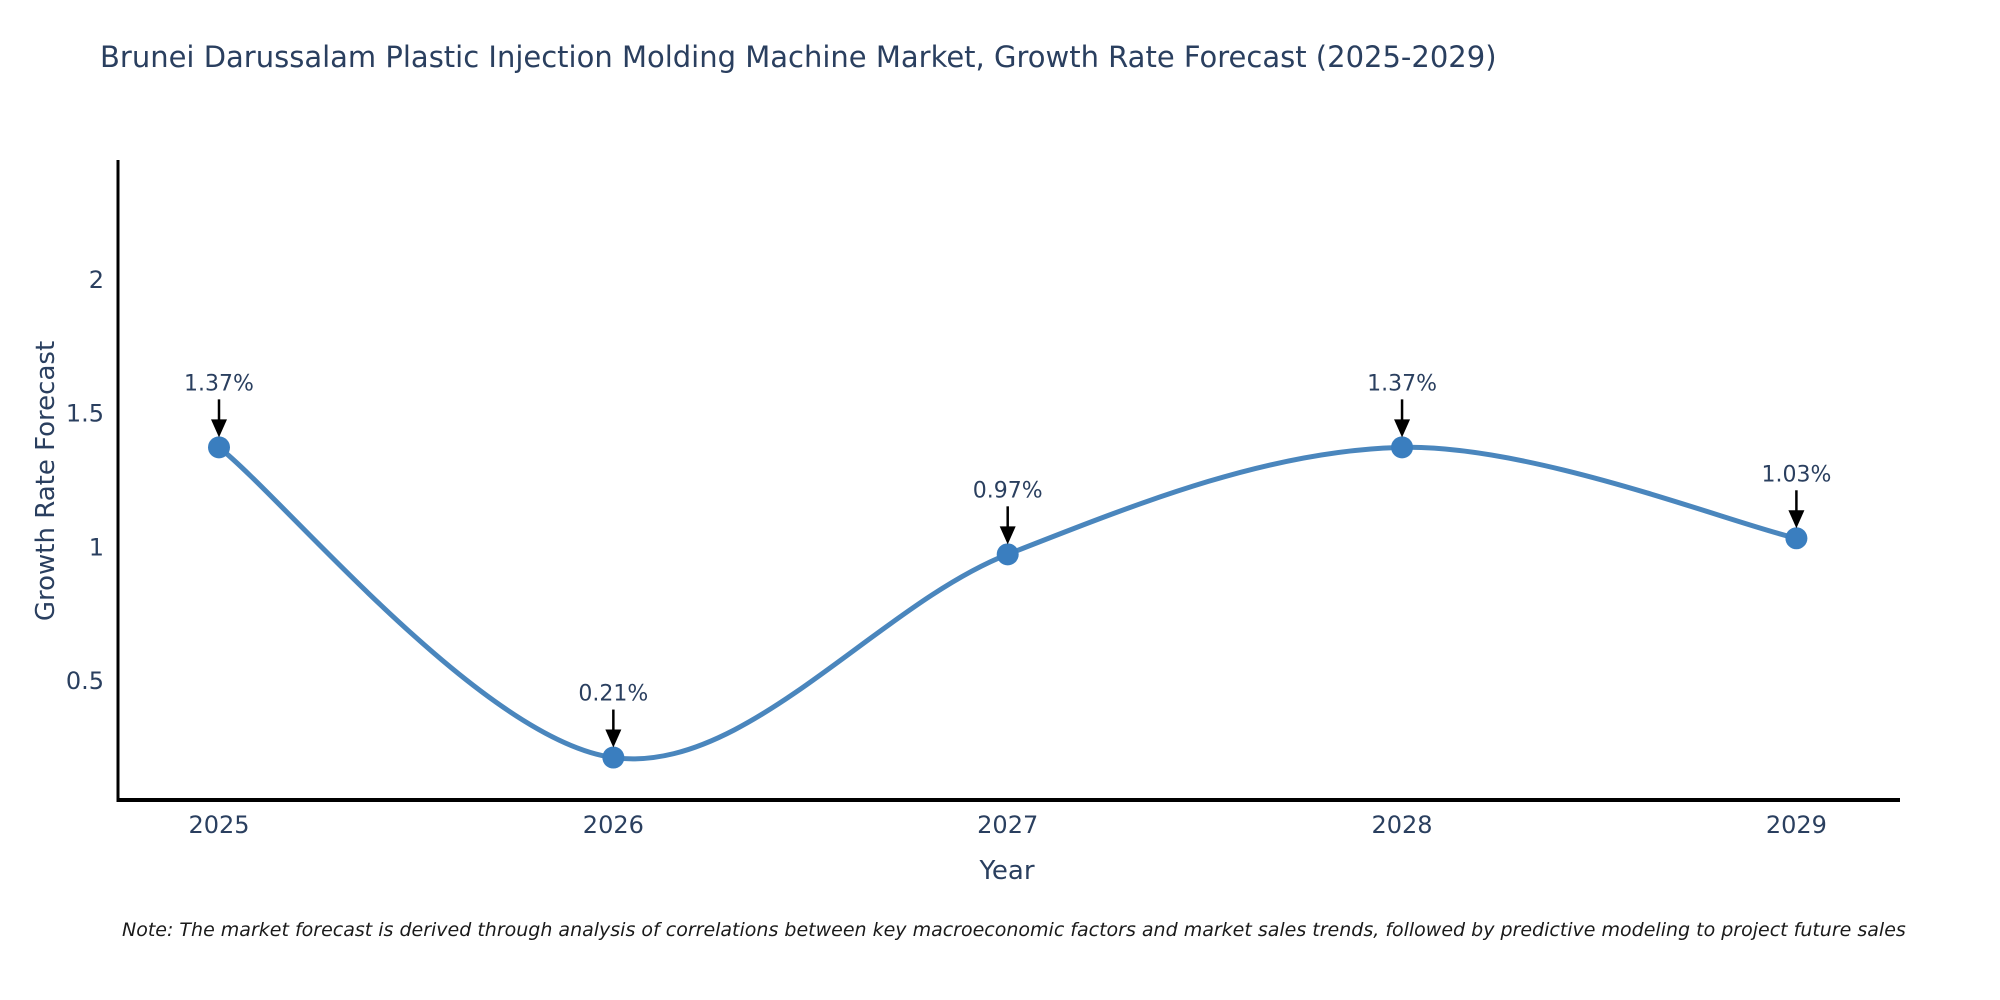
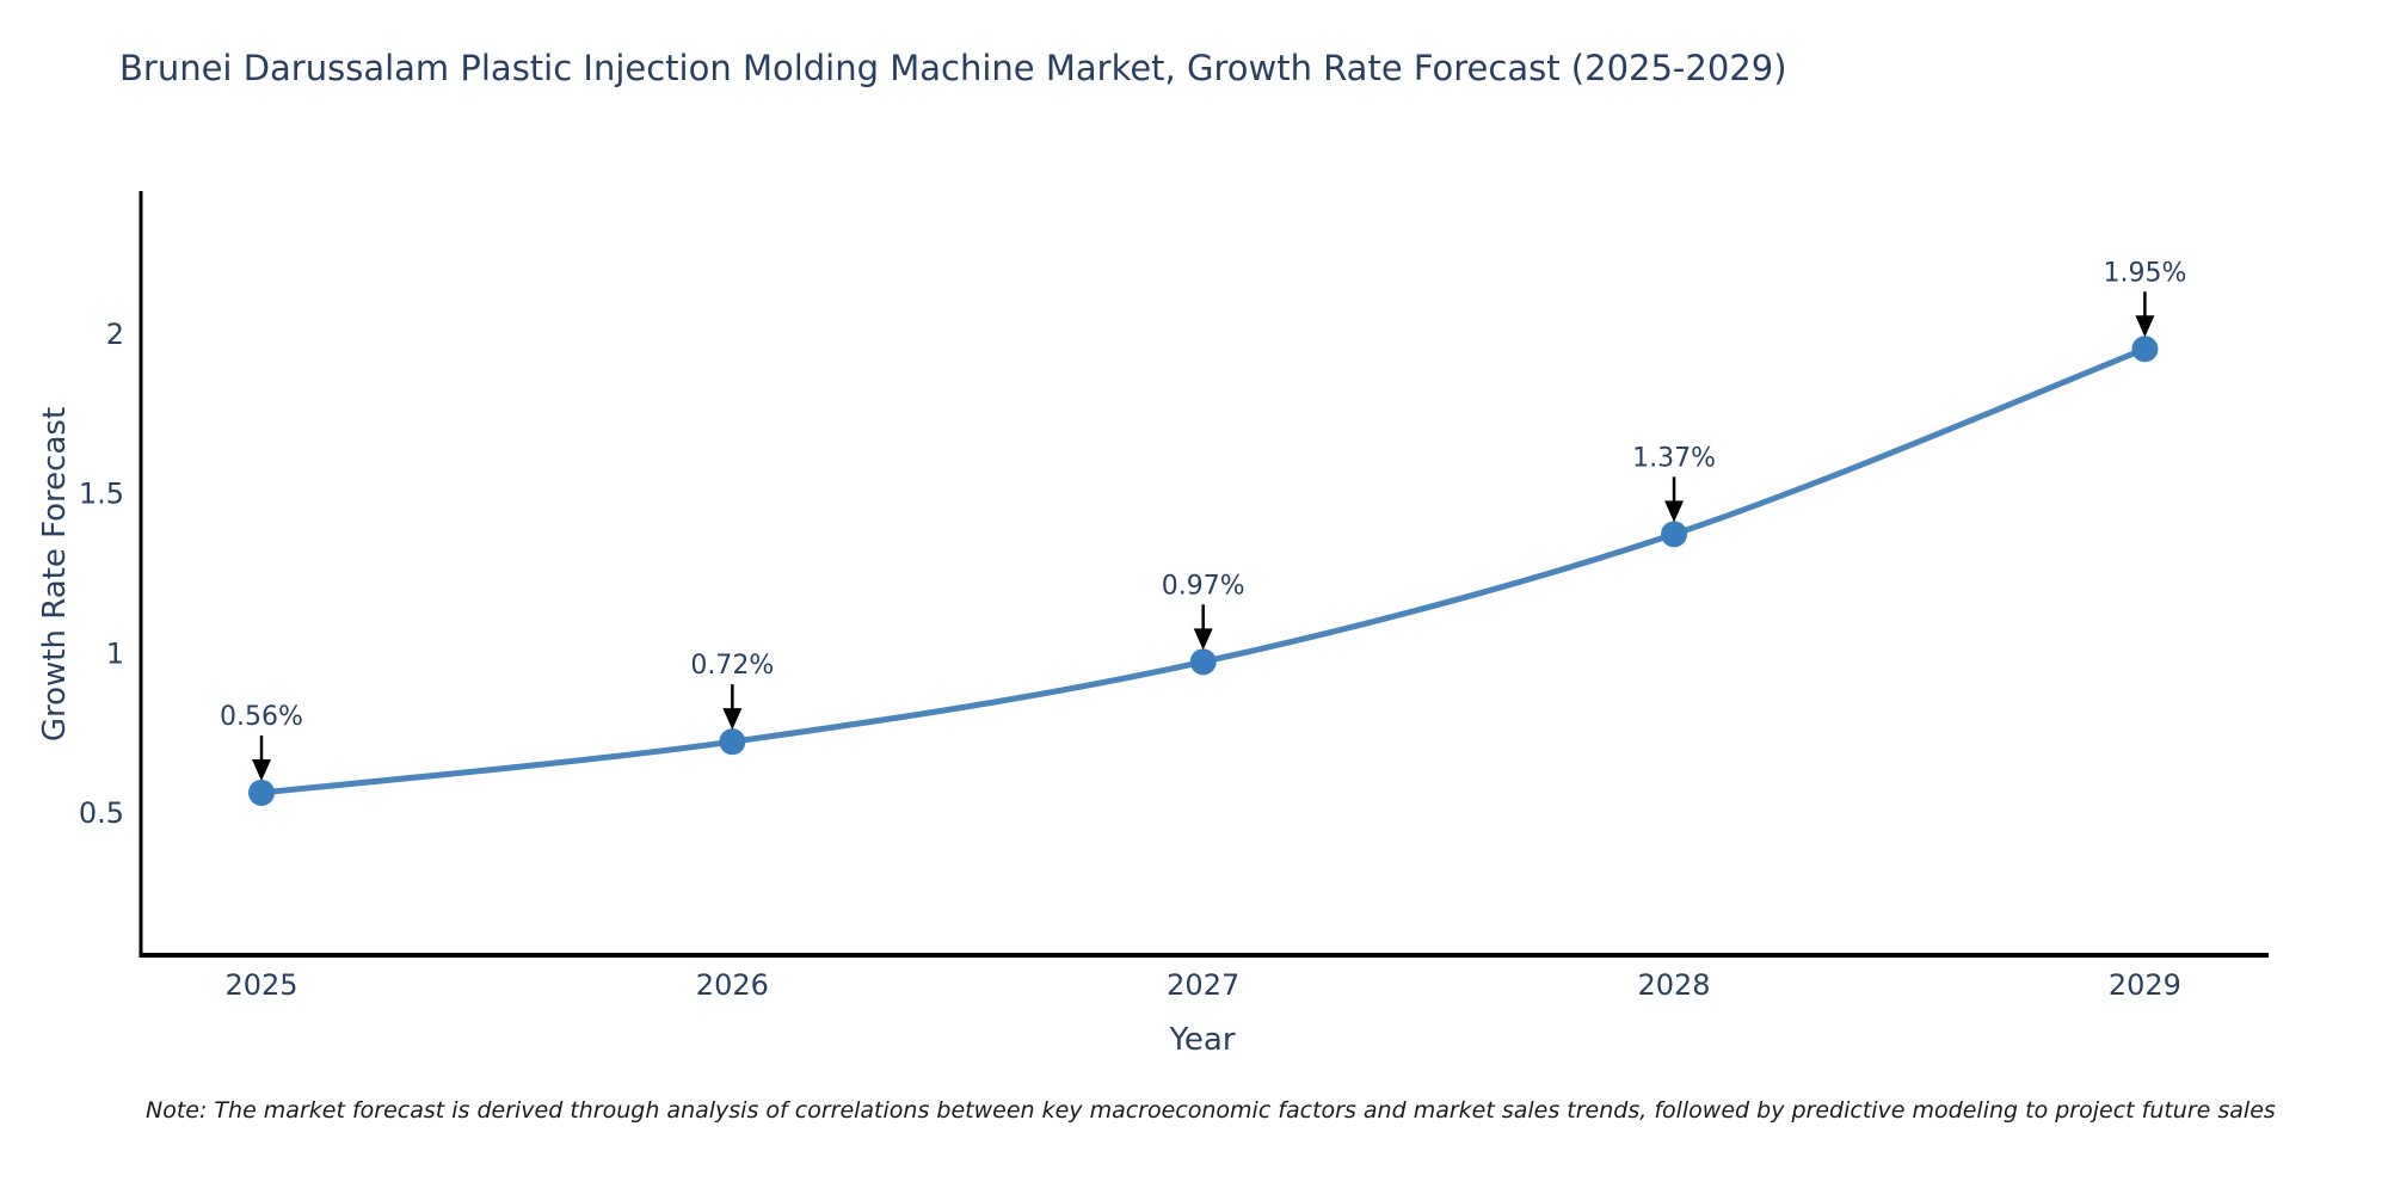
2025: 1.37% -> 0.56%
2026: 0.21% -> 0.72%
2029: 1.03% -> 1.95%
